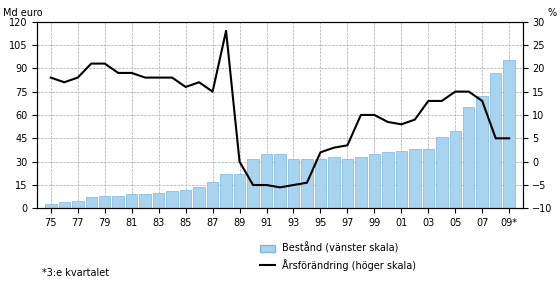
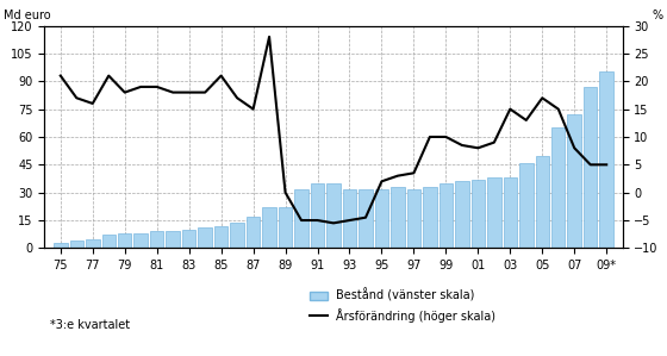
Årsförändring (höger skala)/75: 18.0 -> 21.0
Årsförändring (höger skala)/77: 18.0 -> 16.0
Årsförändring (höger skala)/79: 21.0 -> 18.0
Årsförändring (höger skala)/85: 16.0 -> 21.0
Årsförändring (höger skala)/03: 13.0 -> 15.0
Årsförändring (höger skala)/05: 15.0 -> 17.0
Årsförändring (höger skala)/07: 13.0 -> 8.0
